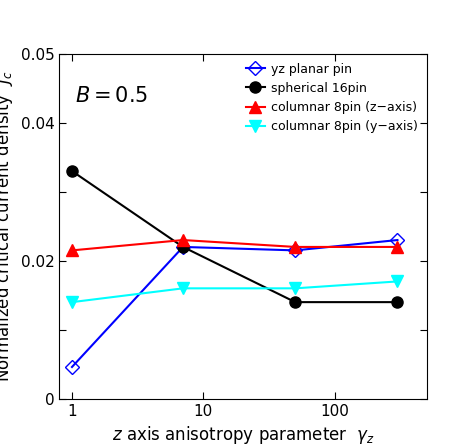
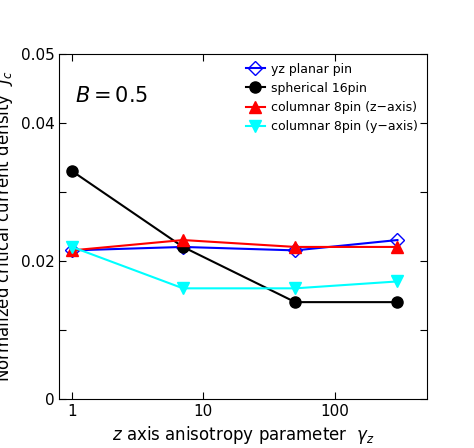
yz planar pin/1: 0.0046 -> 0.0215
columnar 8pin (y−axis)/1: 0.014 -> 0.022
